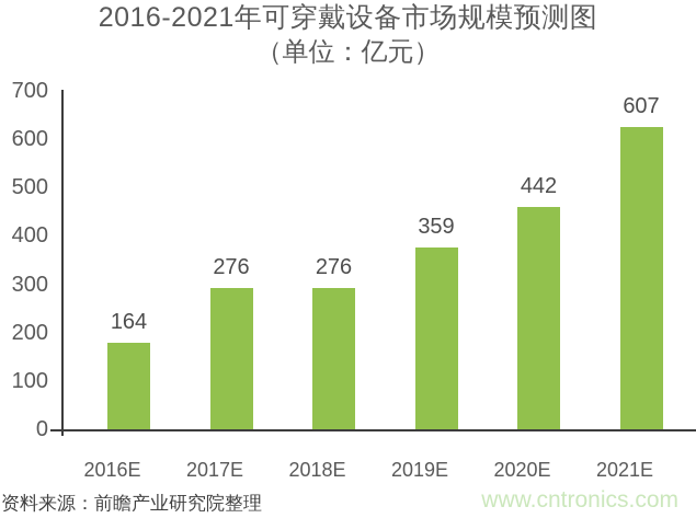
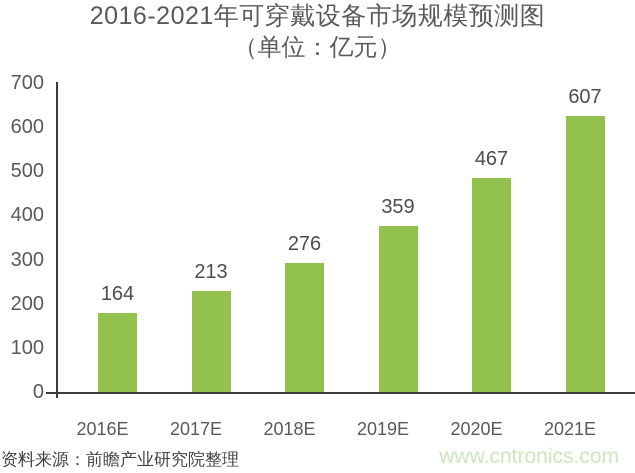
2017E: 276 -> 213
2020E: 442 -> 467
